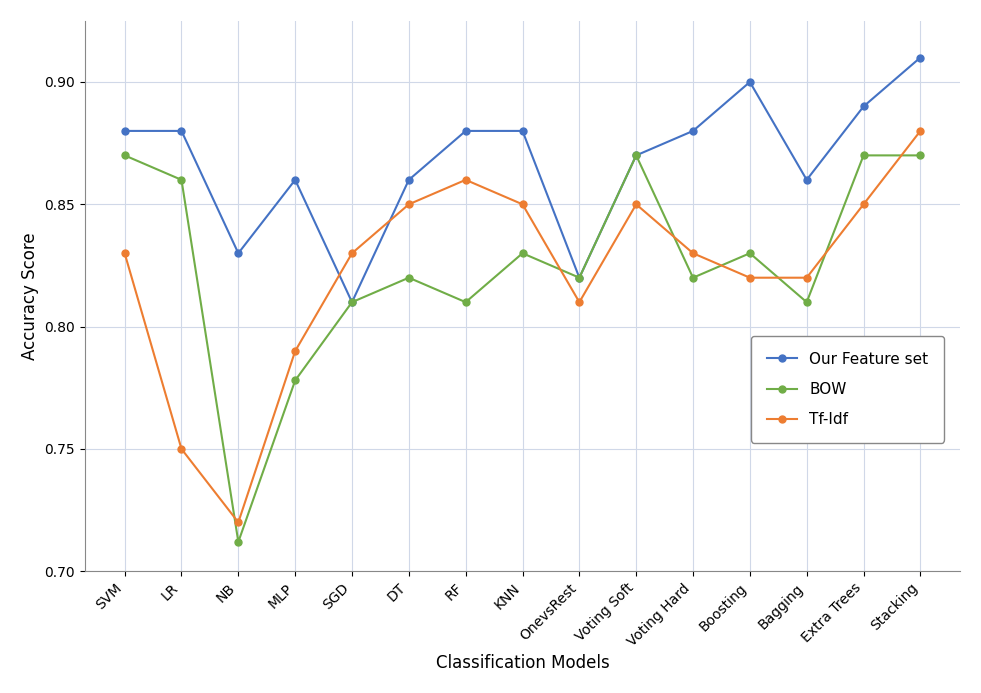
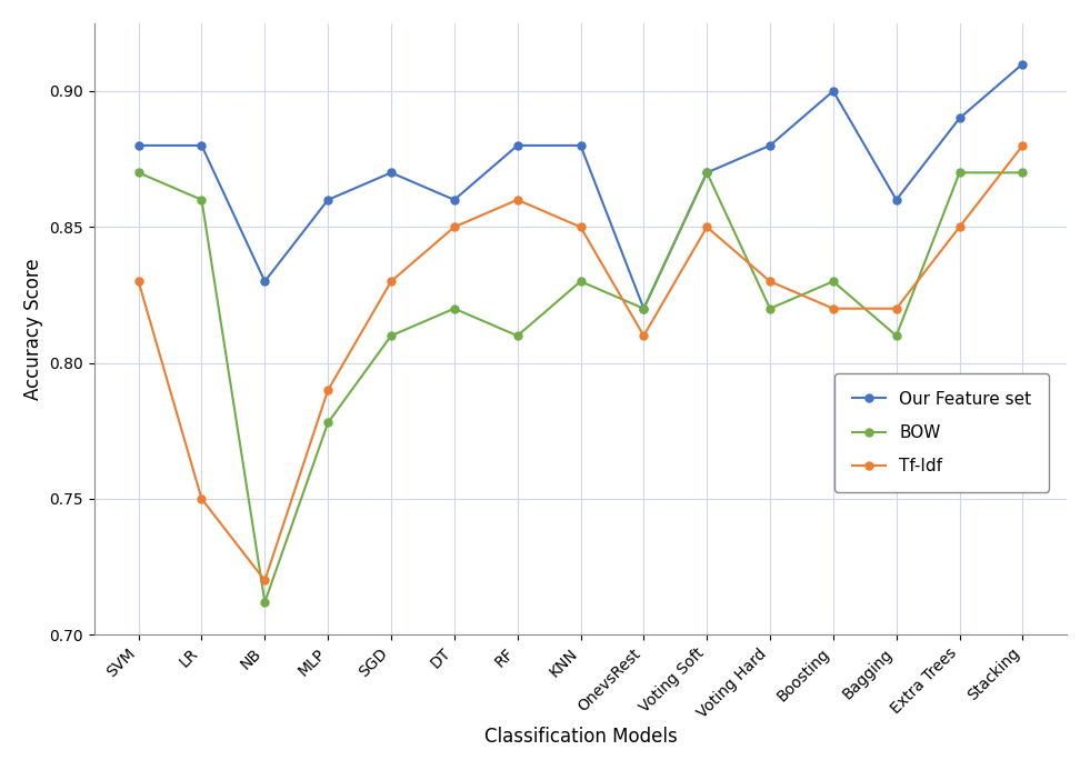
Our Feature set/SGD: 0.81 -> 0.87
